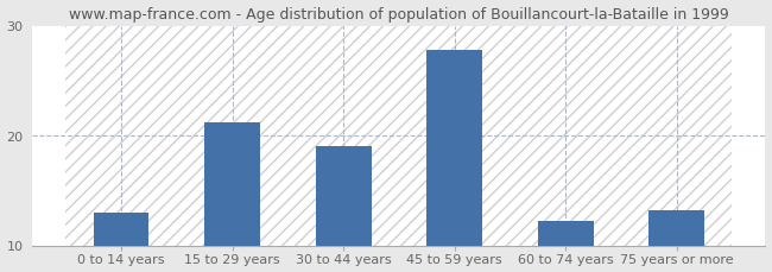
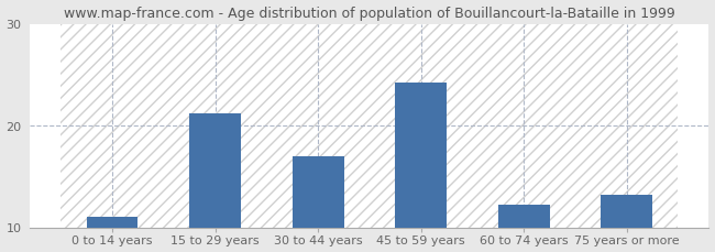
0 to 14 years: 13.0 -> 11.0
30 to 44 years: 19.0 -> 17.0
45 to 59 years: 27.8 -> 24.2
